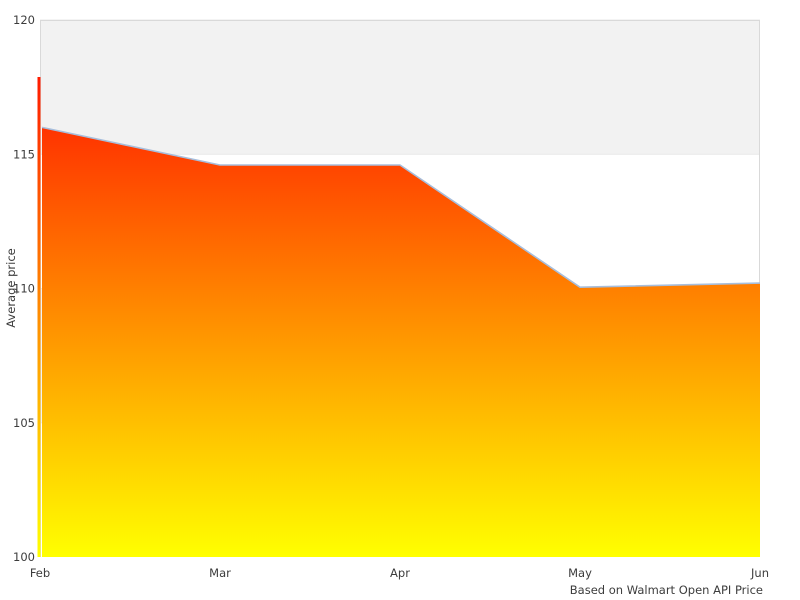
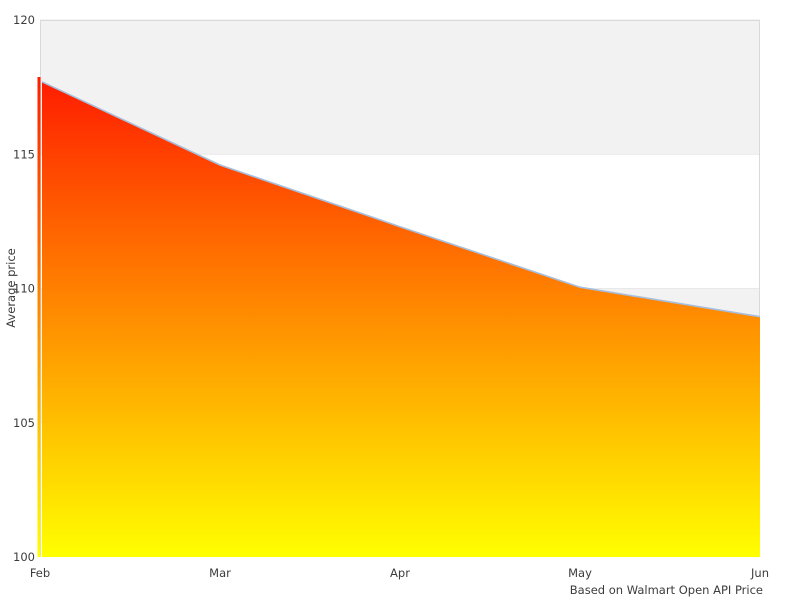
Feb: 116.0 -> 117.7
Apr: 114.6 -> 112.3
Jun: 110.2 -> 109.0
